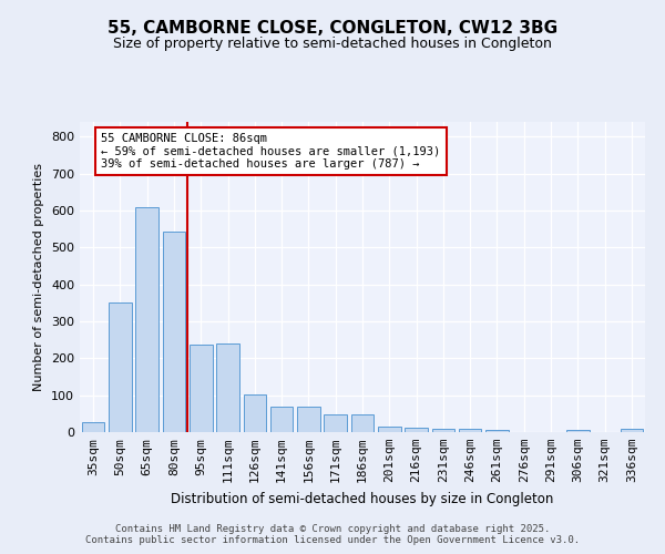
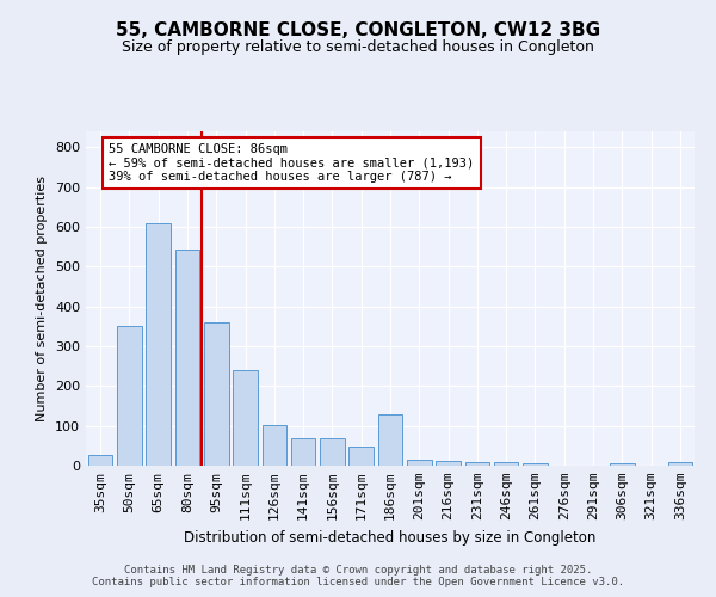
95sqm: 238 -> 360
186sqm: 47 -> 130
